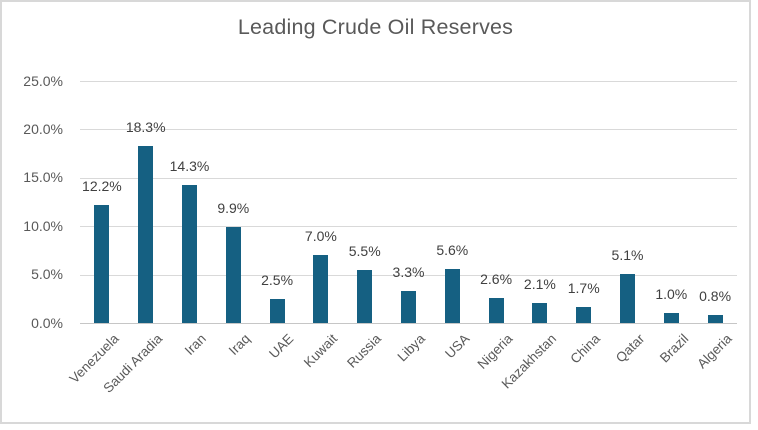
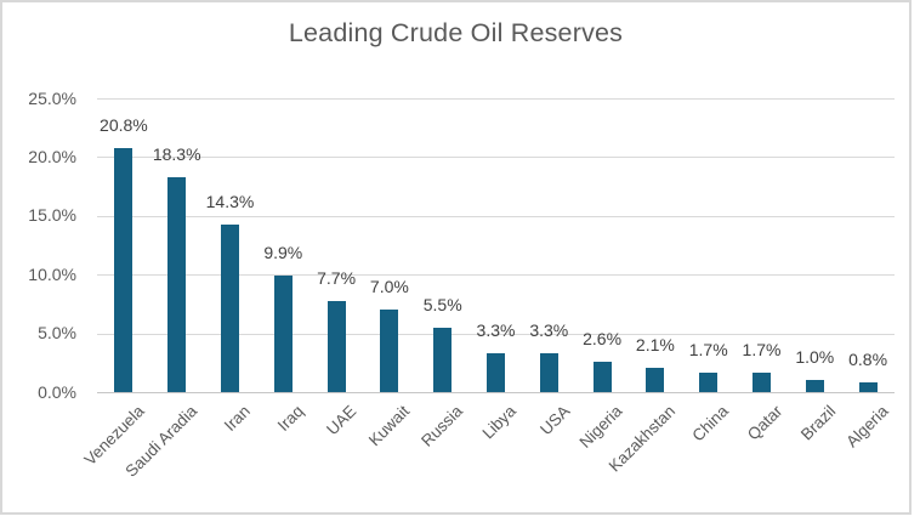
Venezuela: 12.2% -> 20.8%
UAE: 2.5% -> 7.7%
USA: 5.6% -> 3.3%
Qatar: 5.1% -> 1.7%
